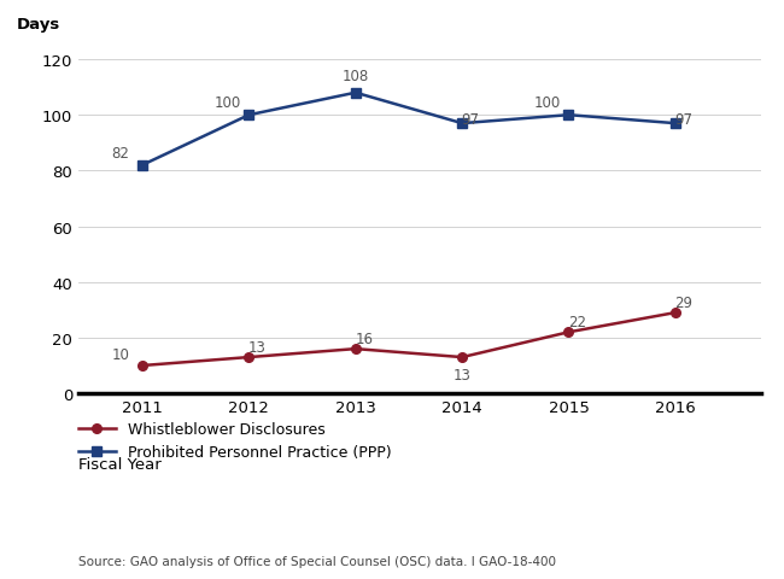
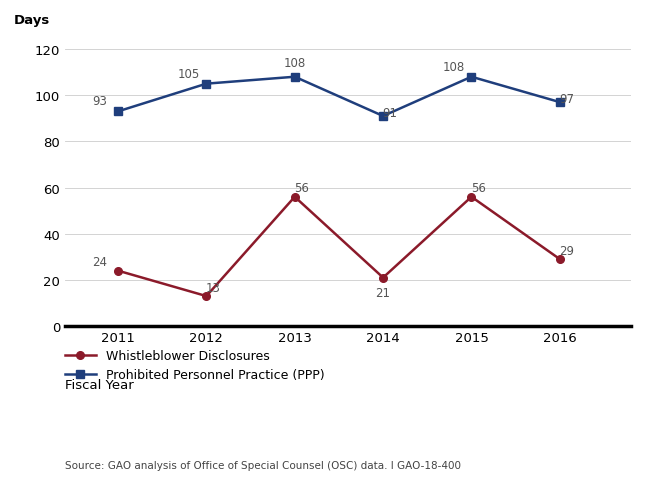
Prohibited Personnel Practice (PPP)/2011: 82 -> 93
Whistleblower Disclosures/2011: 10 -> 24
Prohibited Personnel Practice (PPP)/2012: 100 -> 105
Whistleblower Disclosures/2013: 16 -> 56
Prohibited Personnel Practice (PPP)/2014: 97 -> 91
Whistleblower Disclosures/2014: 13 -> 21
Prohibited Personnel Practice (PPP)/2015: 100 -> 108
Whistleblower Disclosures/2015: 22 -> 56
